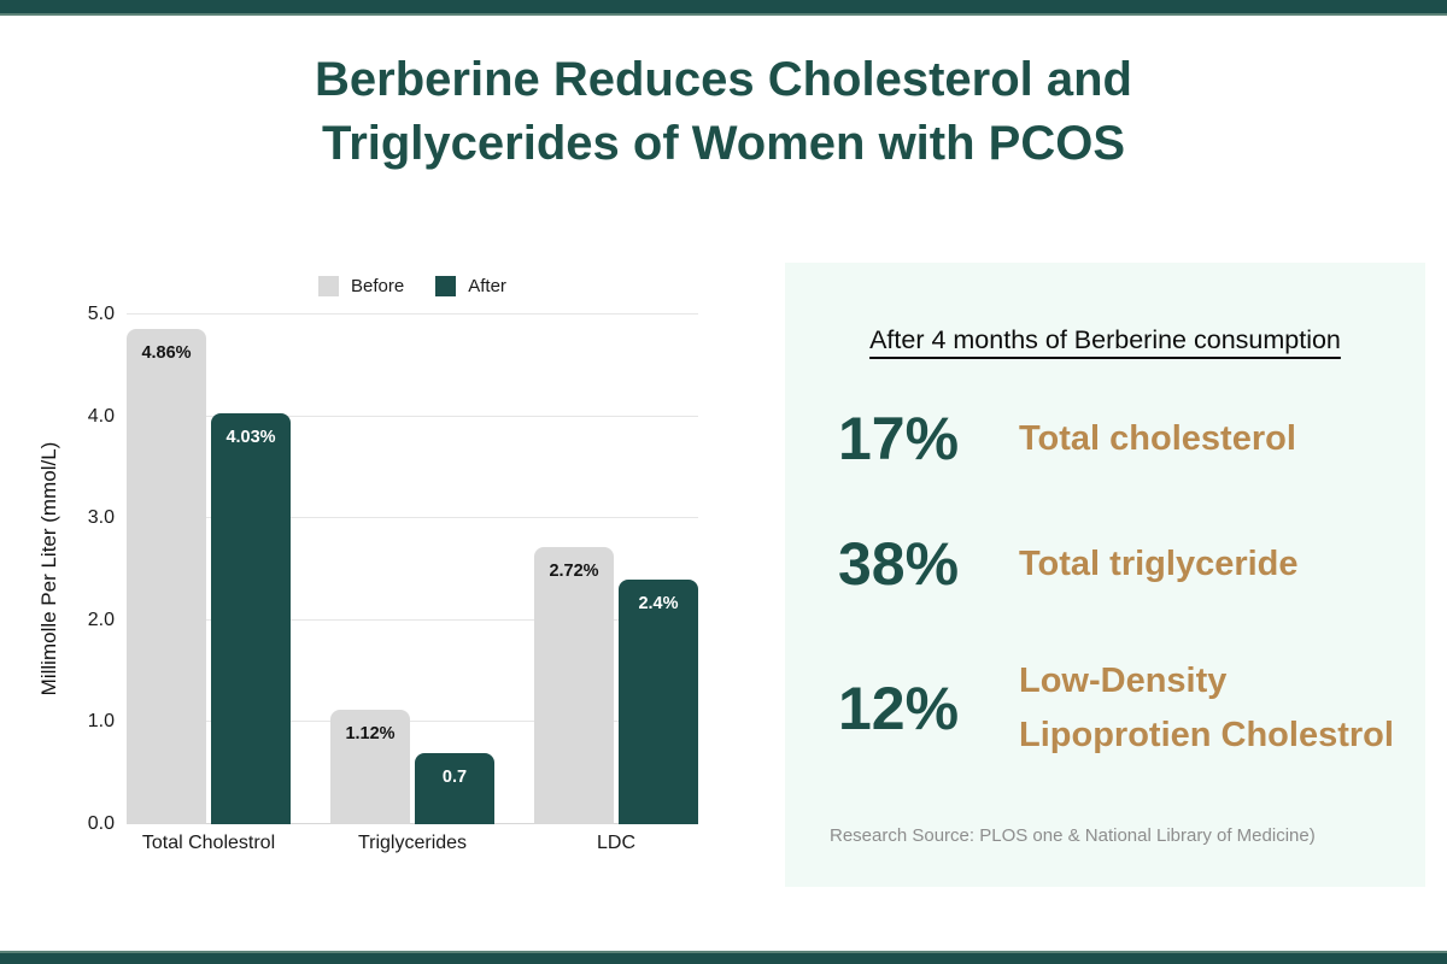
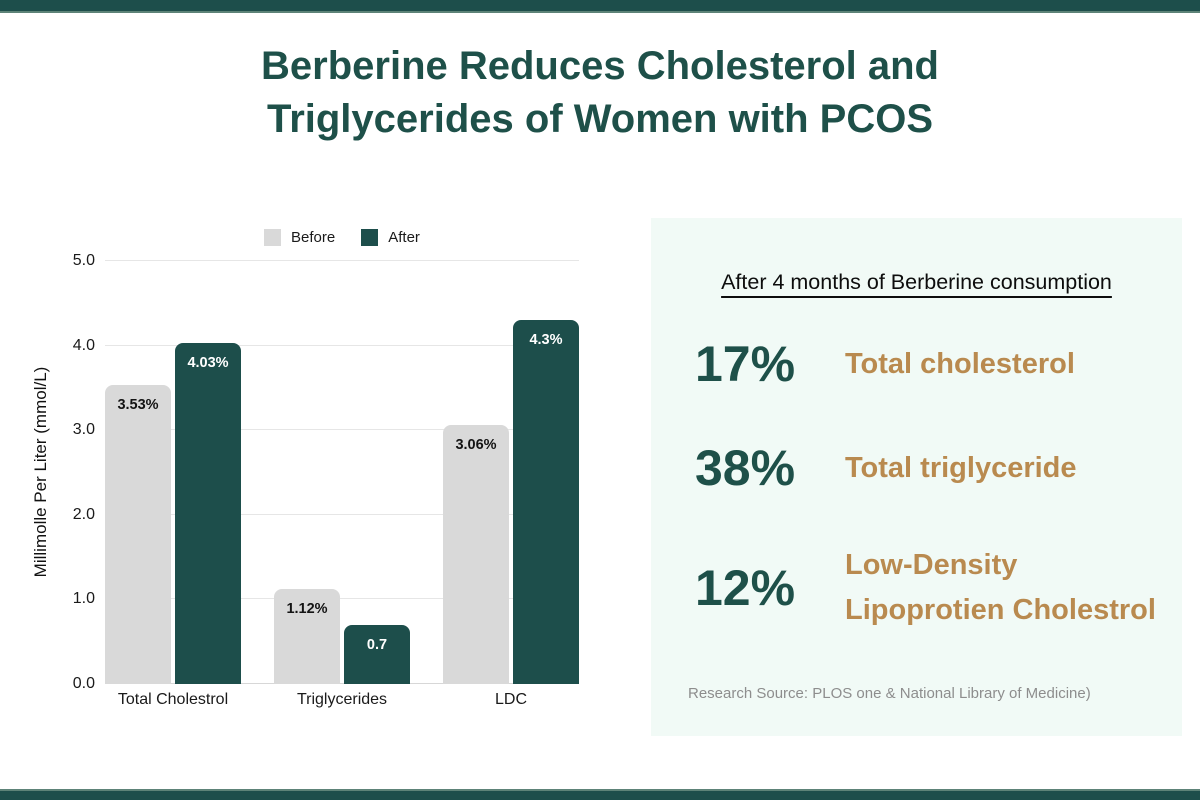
Before/Total Cholestrol: 4.86% -> 3.53%
Before/LDC: 2.72% -> 3.06%
After/LDC: 2.4% -> 4.3%
